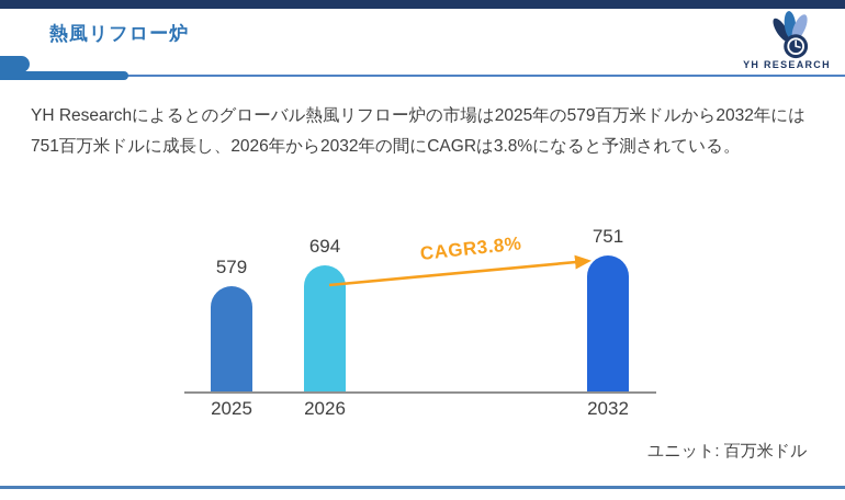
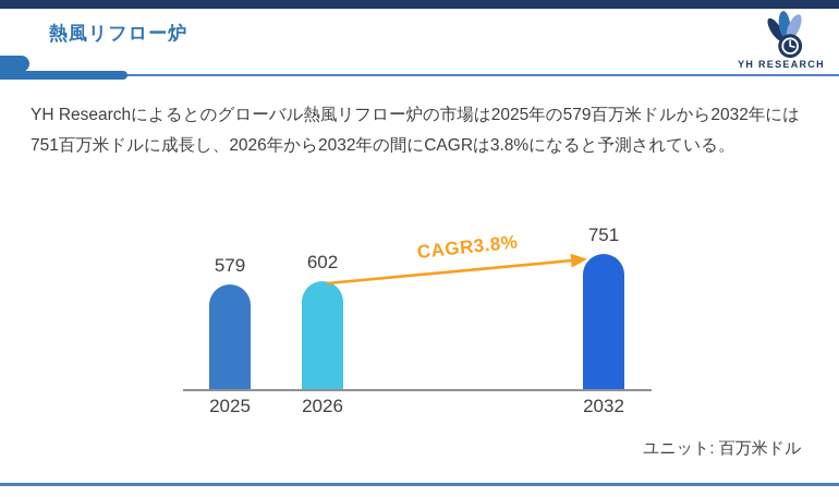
2026: 694 -> 602
